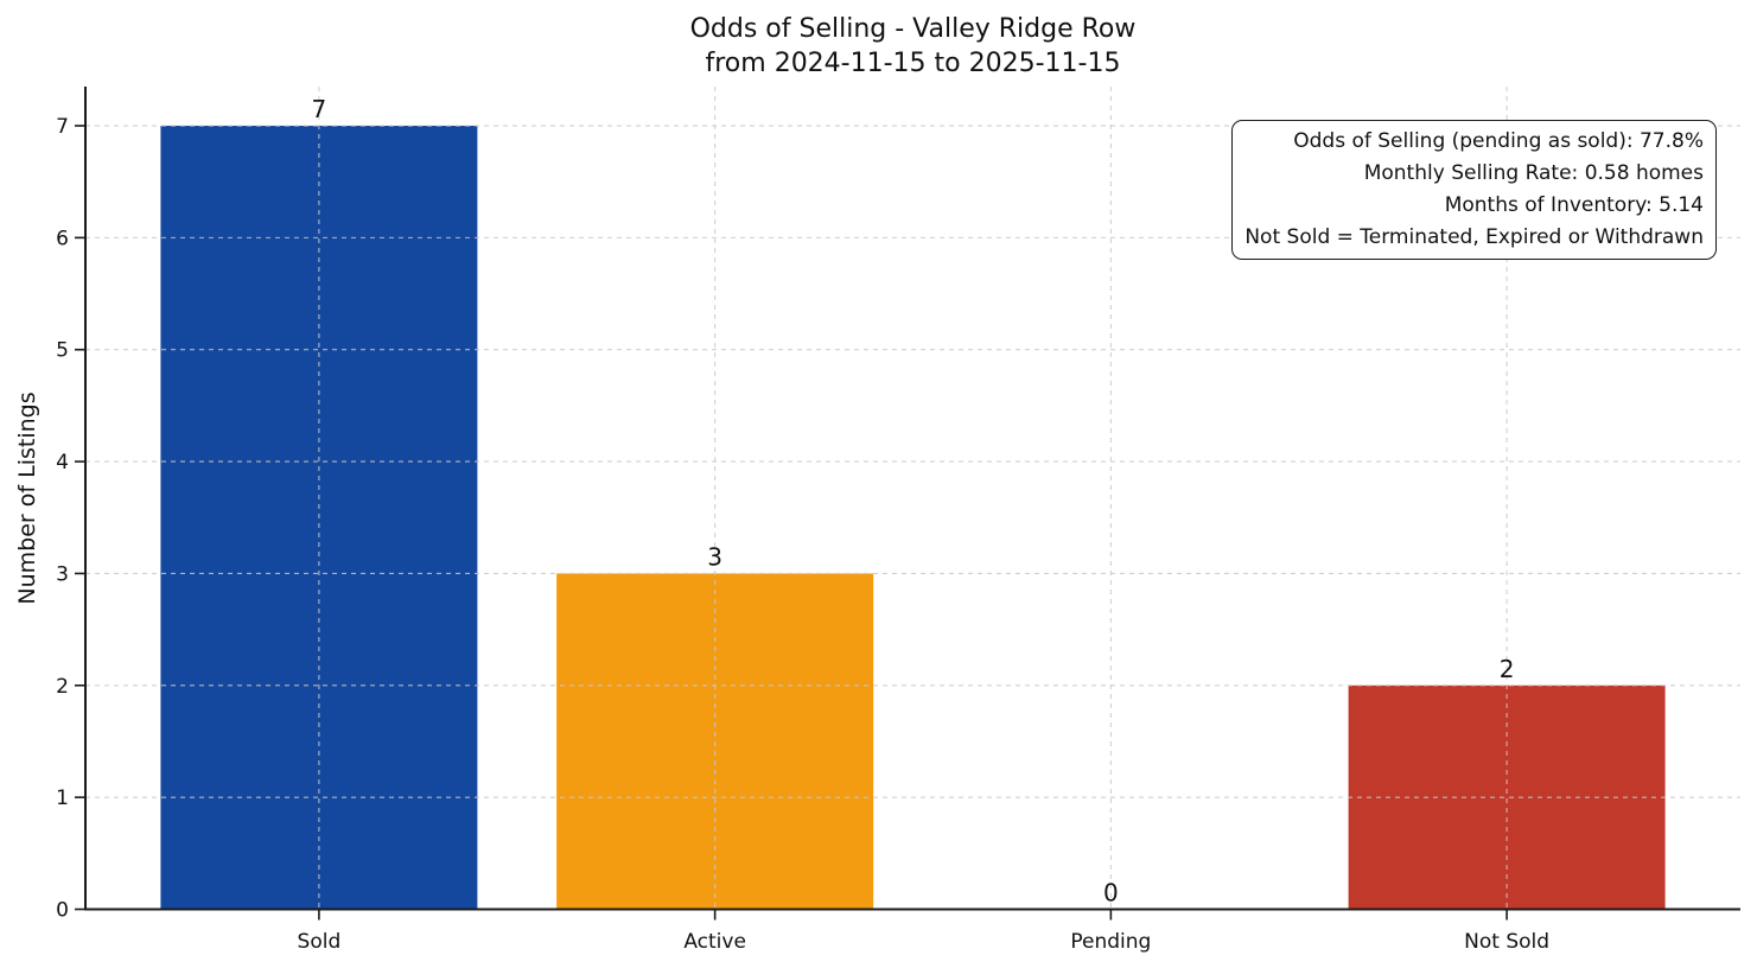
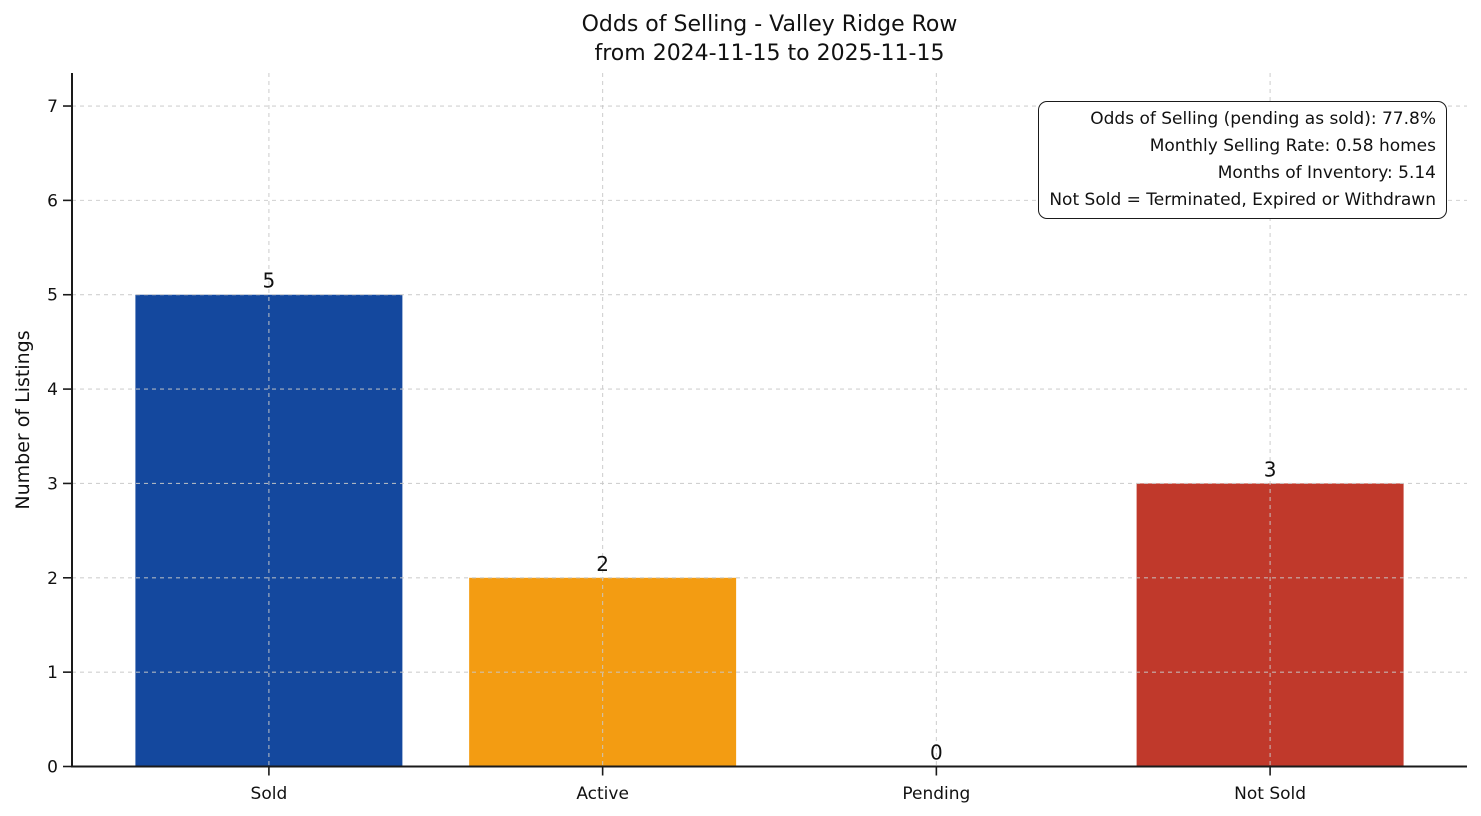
Sold: 7 -> 5
Active: 3 -> 2
Not Sold: 2 -> 3
